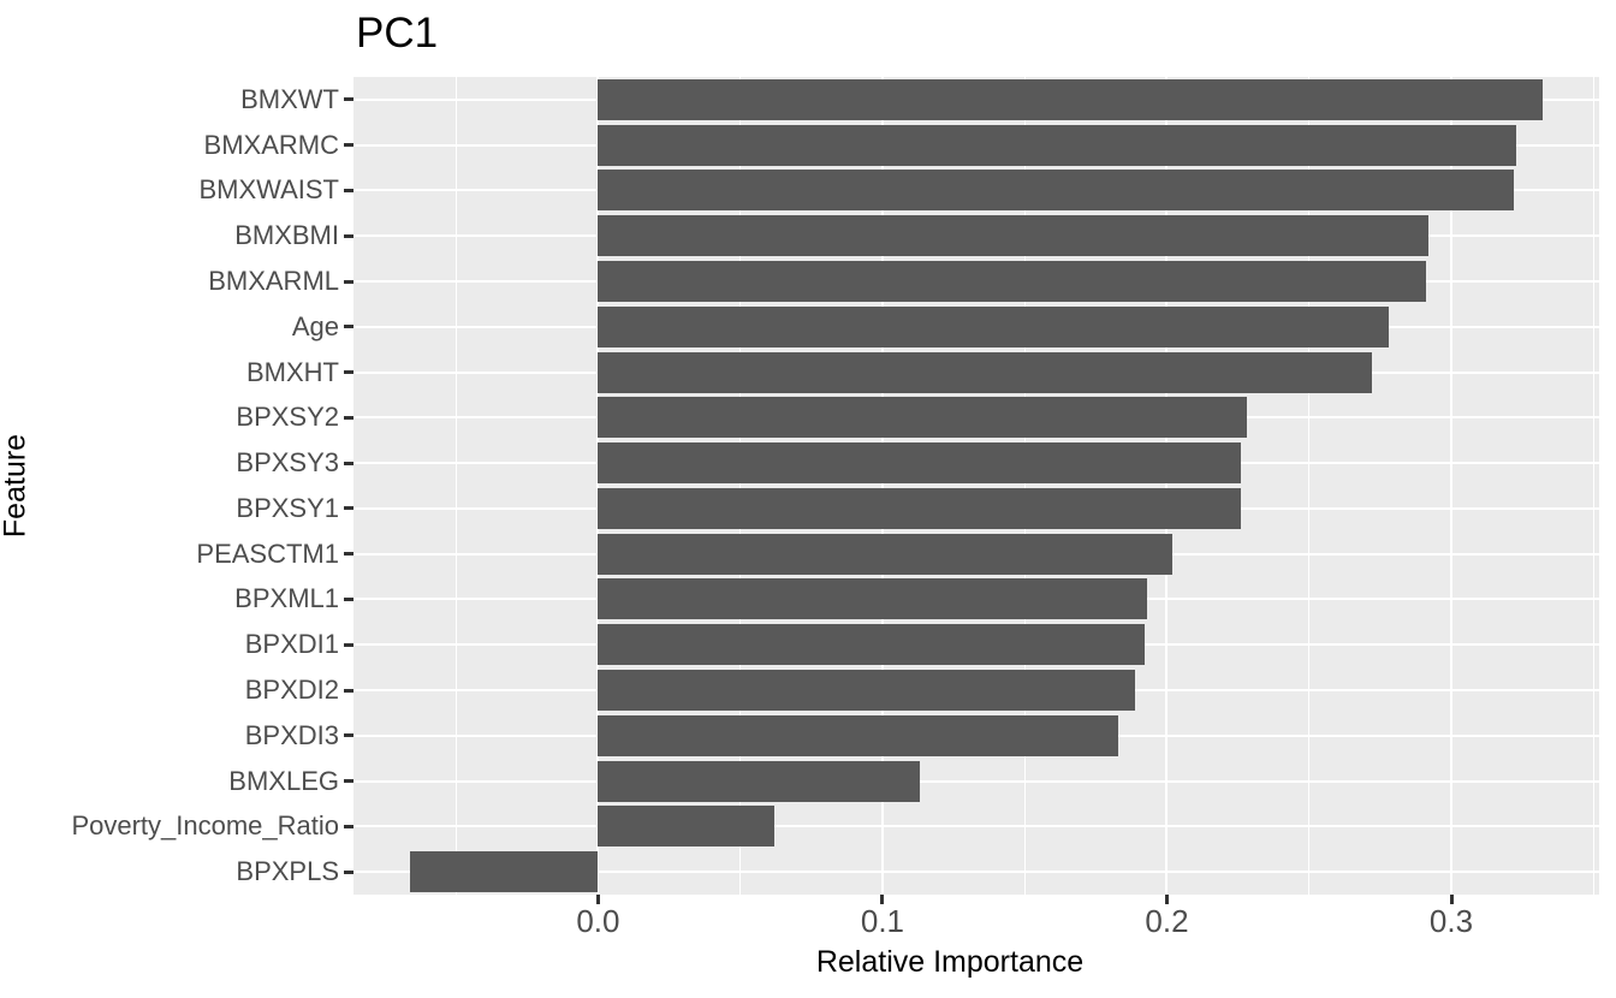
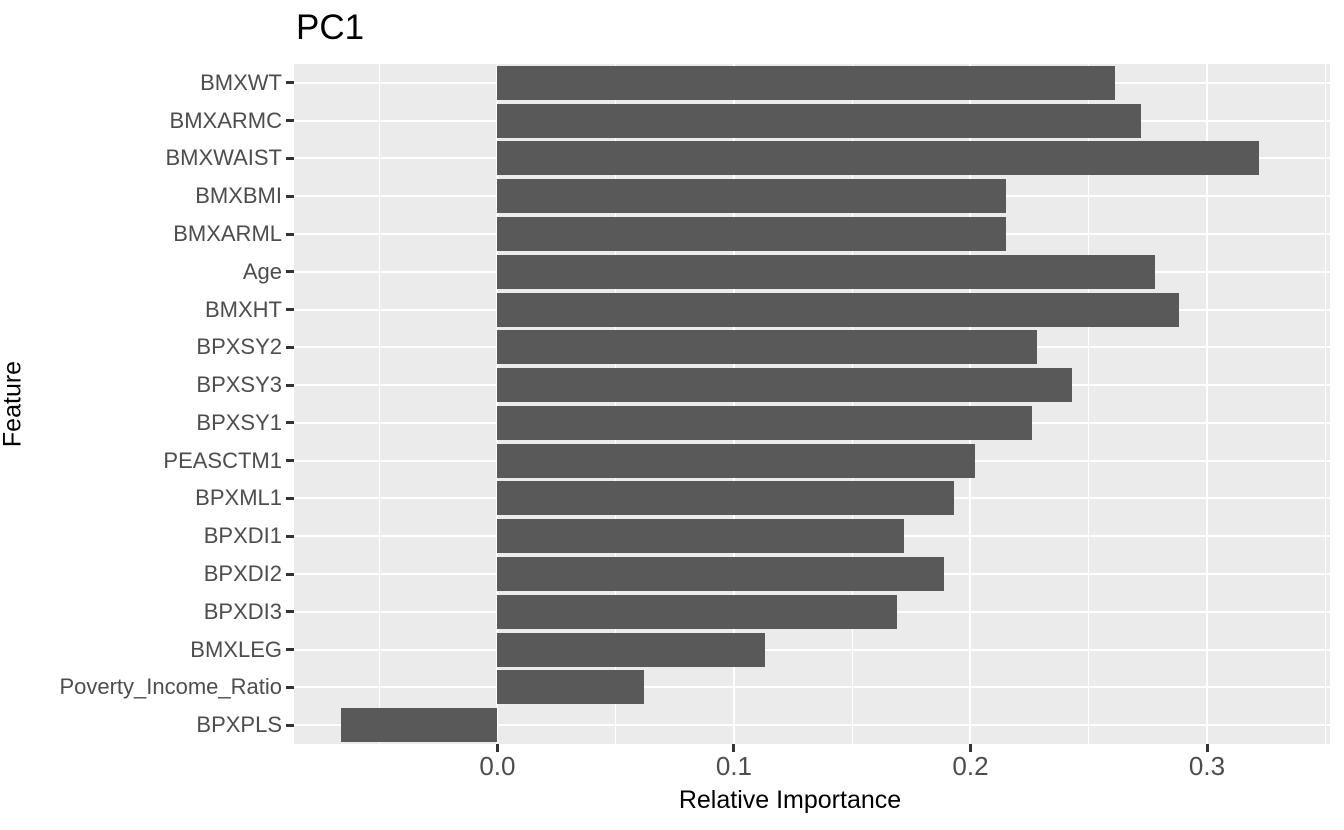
BMXWT: 0.332 -> 0.261
BMXARMC: 0.323 -> 0.272
BMXBMI: 0.292 -> 0.215
BMXARML: 0.291 -> 0.215
BMXHT: 0.272 -> 0.288
BPXSY3: 0.226 -> 0.243
BPXDI1: 0.192 -> 0.172
BPXDI3: 0.183 -> 0.169
